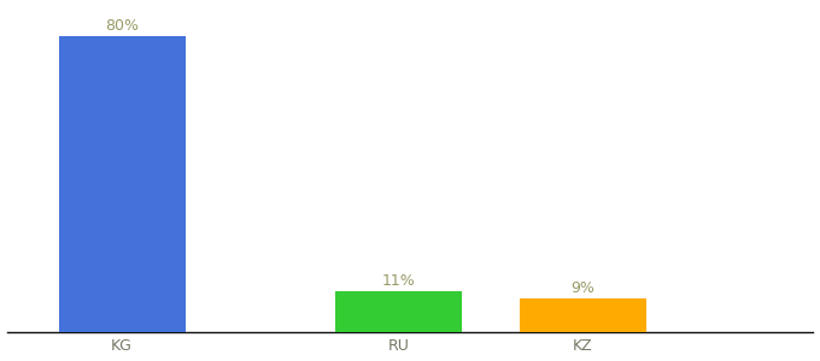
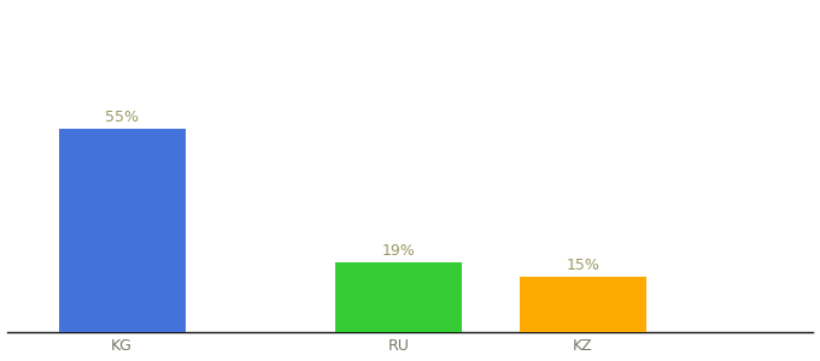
KG: 80% -> 55%
RU: 11% -> 19%
KZ: 9% -> 15%
